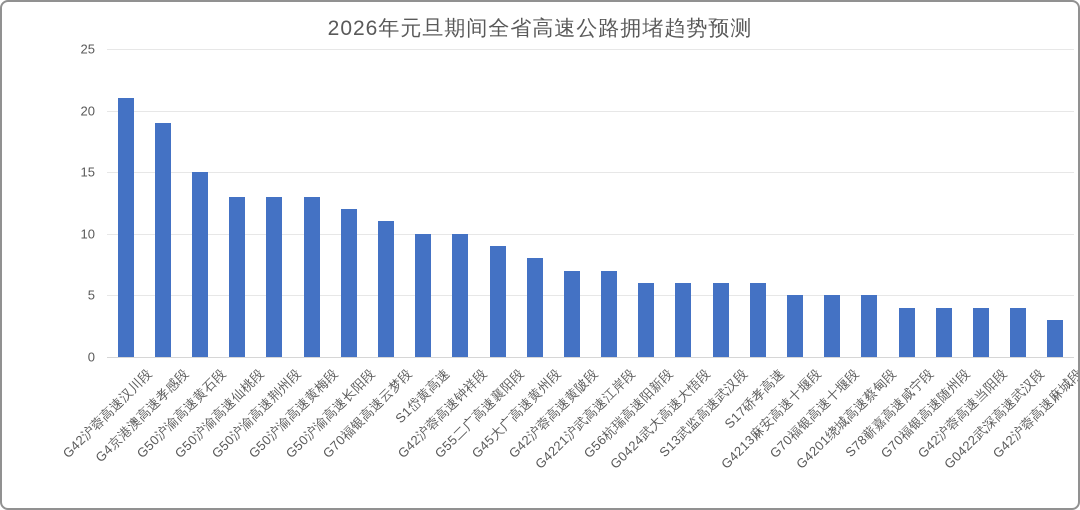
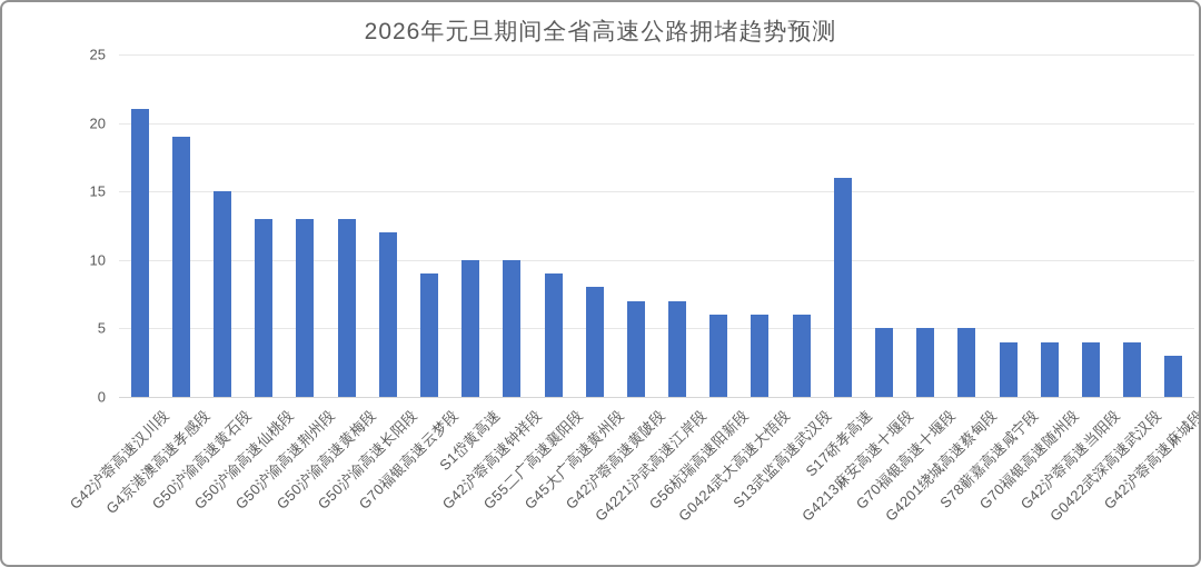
G70福银高速云梦段: 11 -> 9
S17硚孝高速: 6 -> 16
